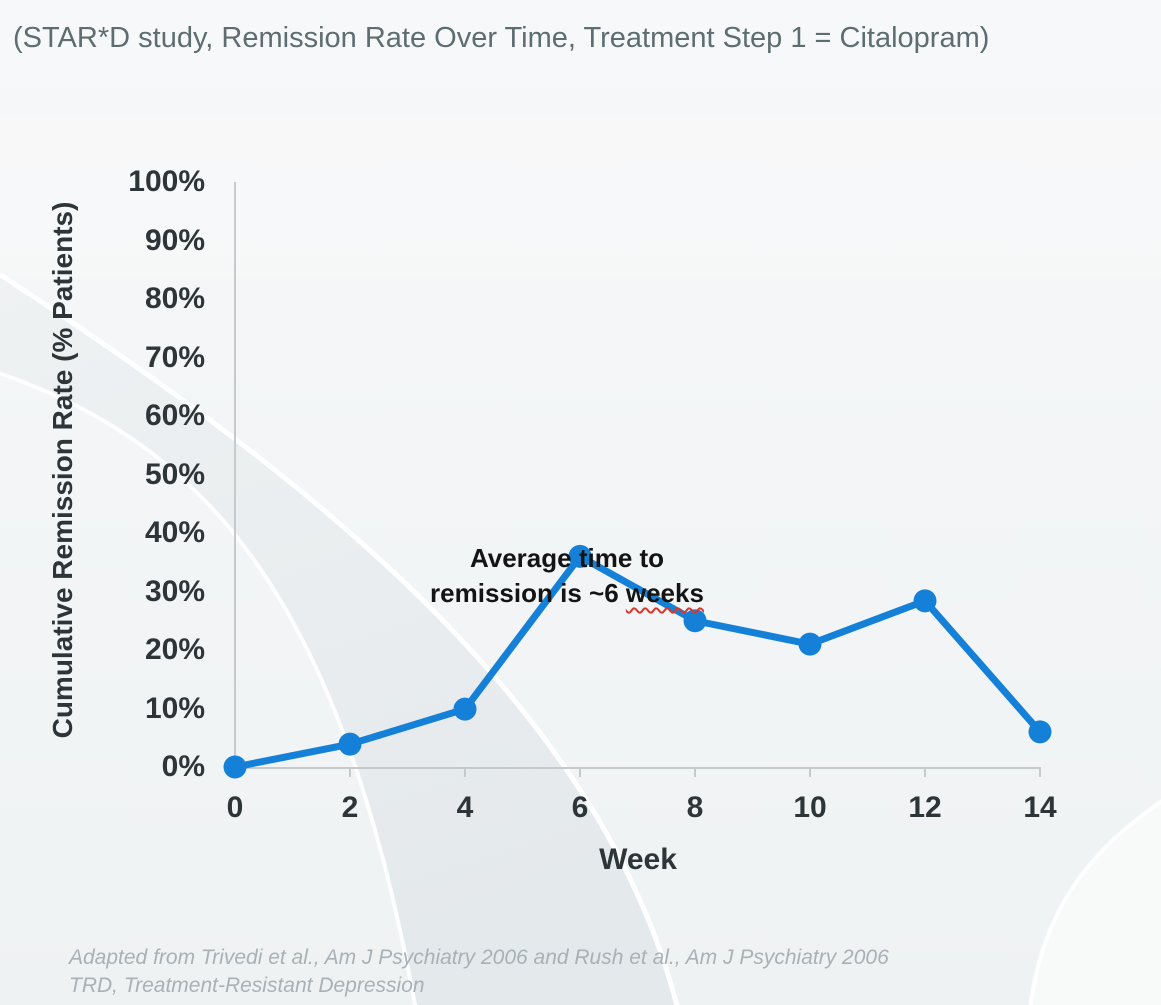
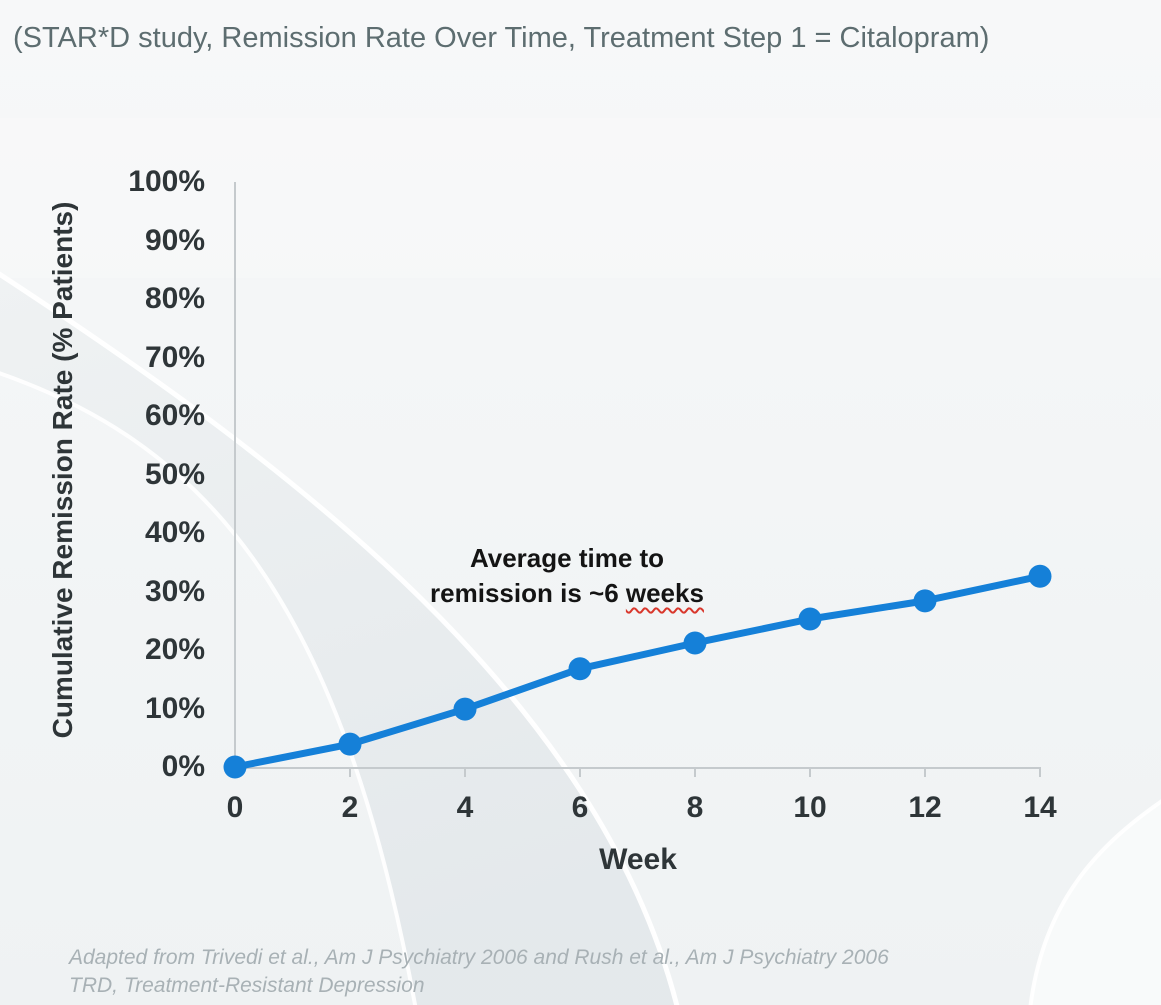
6: 36% -> 17%
8: 25% -> 21%
10: 21% -> 25%
14: 6% -> 33%
